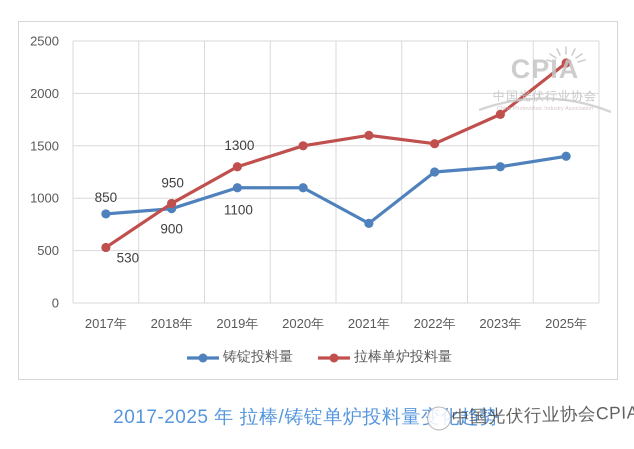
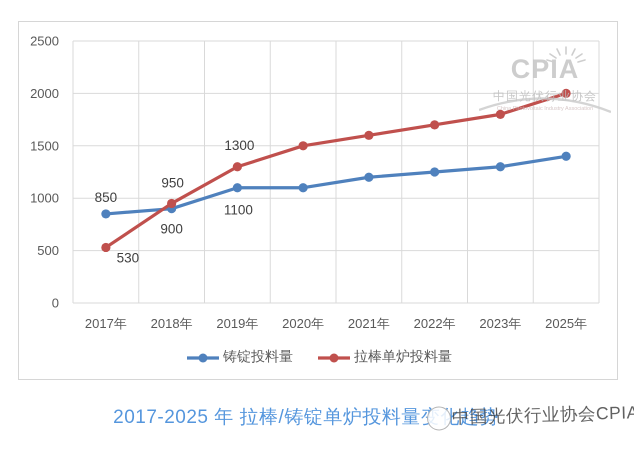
铸锭投料量/2021年: 760 -> 1200
拉棒单炉投料量/2022年: 1520 -> 1700
拉棒单炉投料量/2025年: 2290 -> 2000
